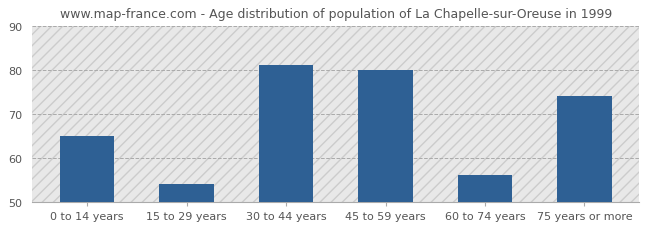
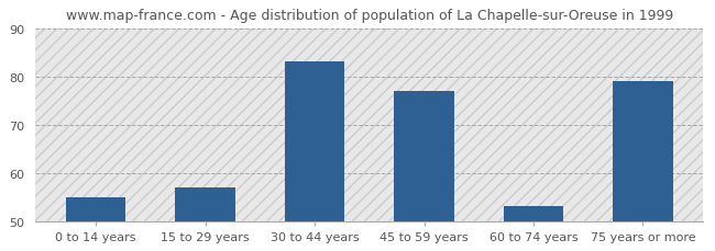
0 to 14 years: 65 -> 55
15 to 29 years: 54 -> 57
30 to 44 years: 81 -> 83
45 to 59 years: 80 -> 77
60 to 74 years: 56 -> 53
75 years or more: 74 -> 79
